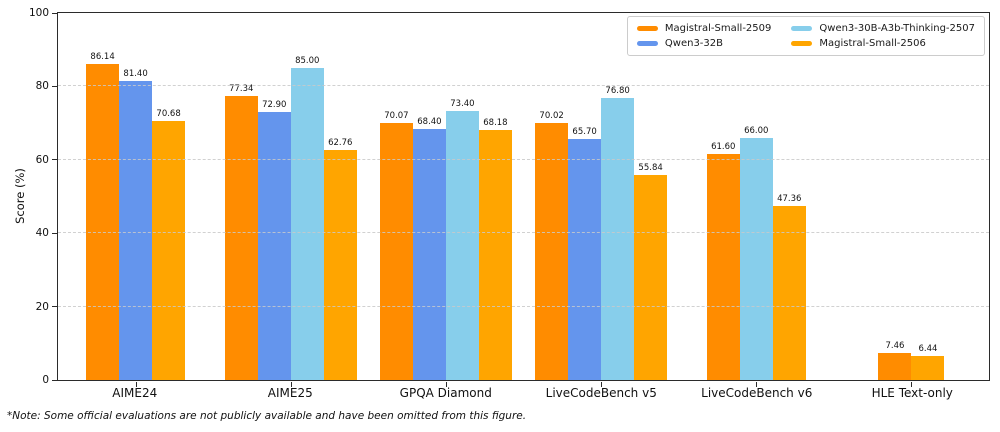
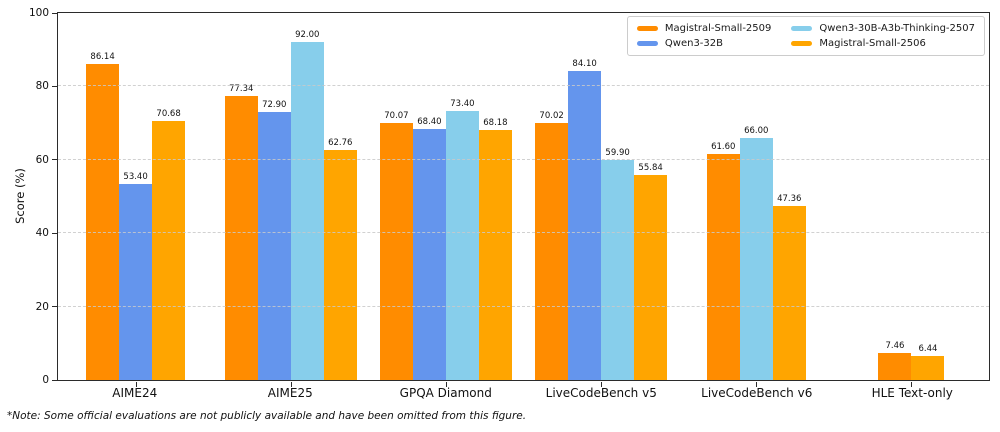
Qwen3-32B/AIME24: 81.40 -> 53.40
Qwen3-30B-A3b-Thinking-2507/AIME25: 85.00 -> 92.00
Qwen3-32B/LiveCodeBench v5: 65.70 -> 84.10
Qwen3-30B-A3b-Thinking-2507/LiveCodeBench v5: 76.80 -> 59.90
